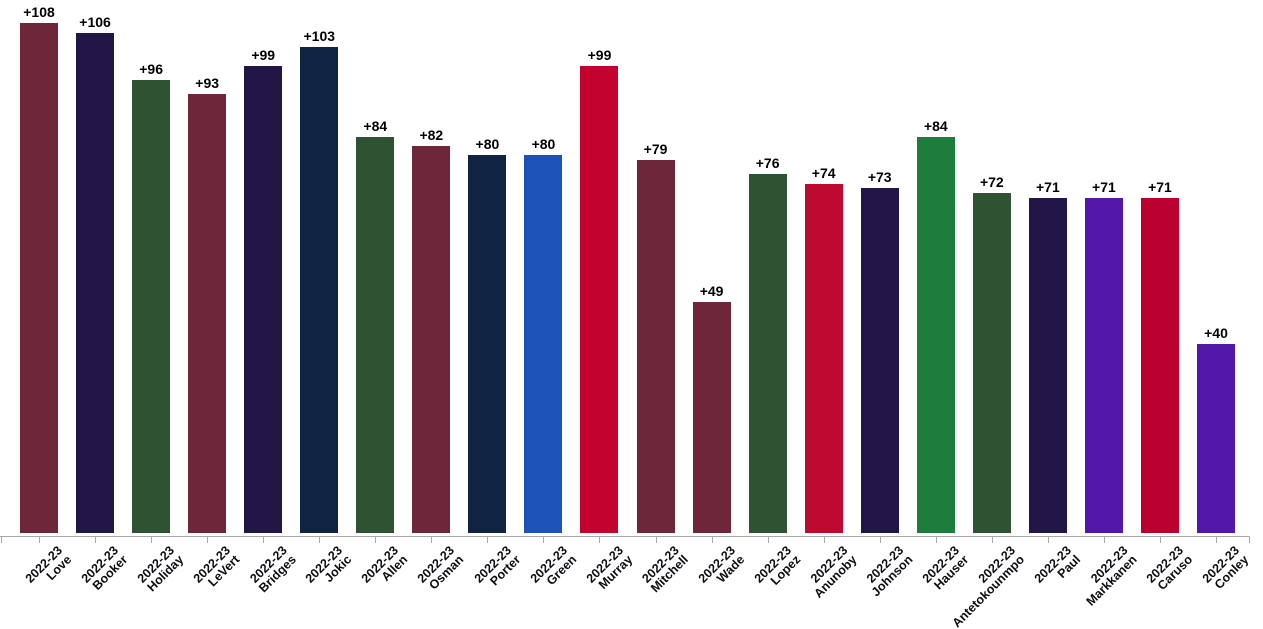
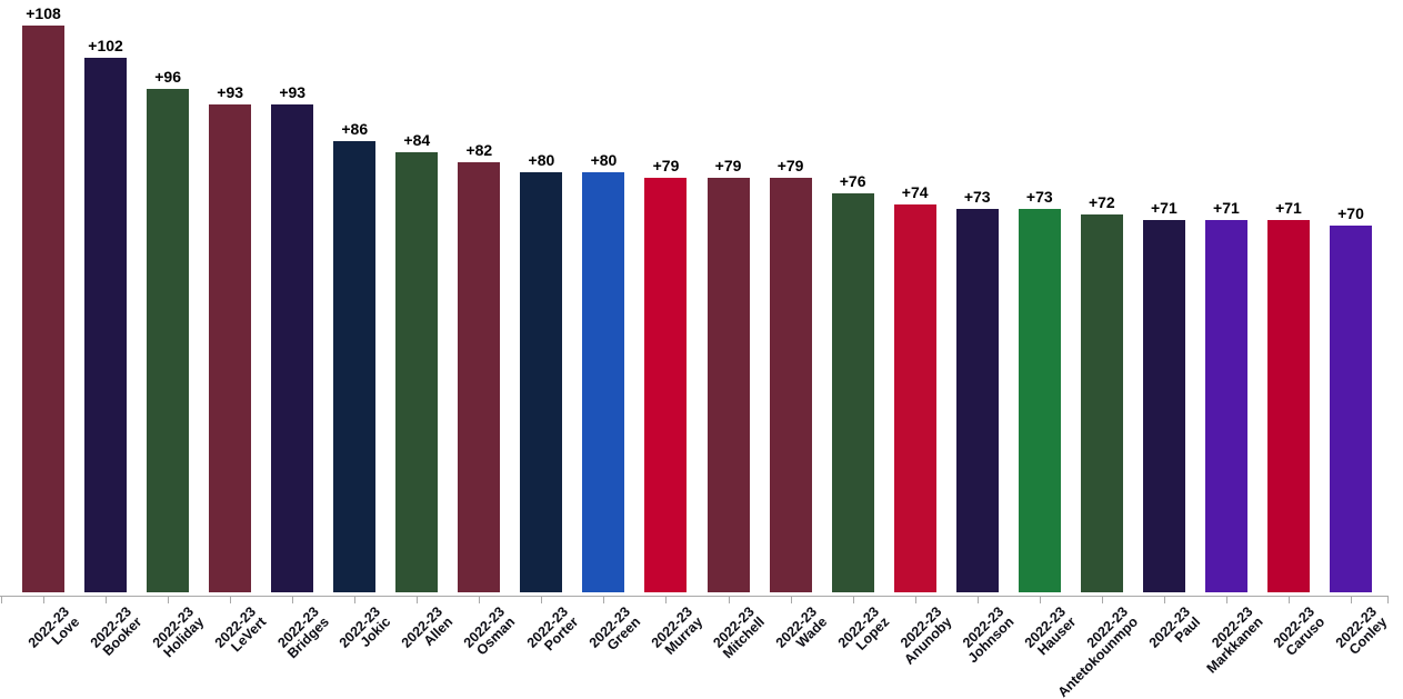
Booker: +106 -> +102
Bridges: +99 -> +93
Jokic: +103 -> +86
Murray: +99 -> +79
Wade: +49 -> +79
Hauser: +84 -> +73
Conley: +40 -> +70
